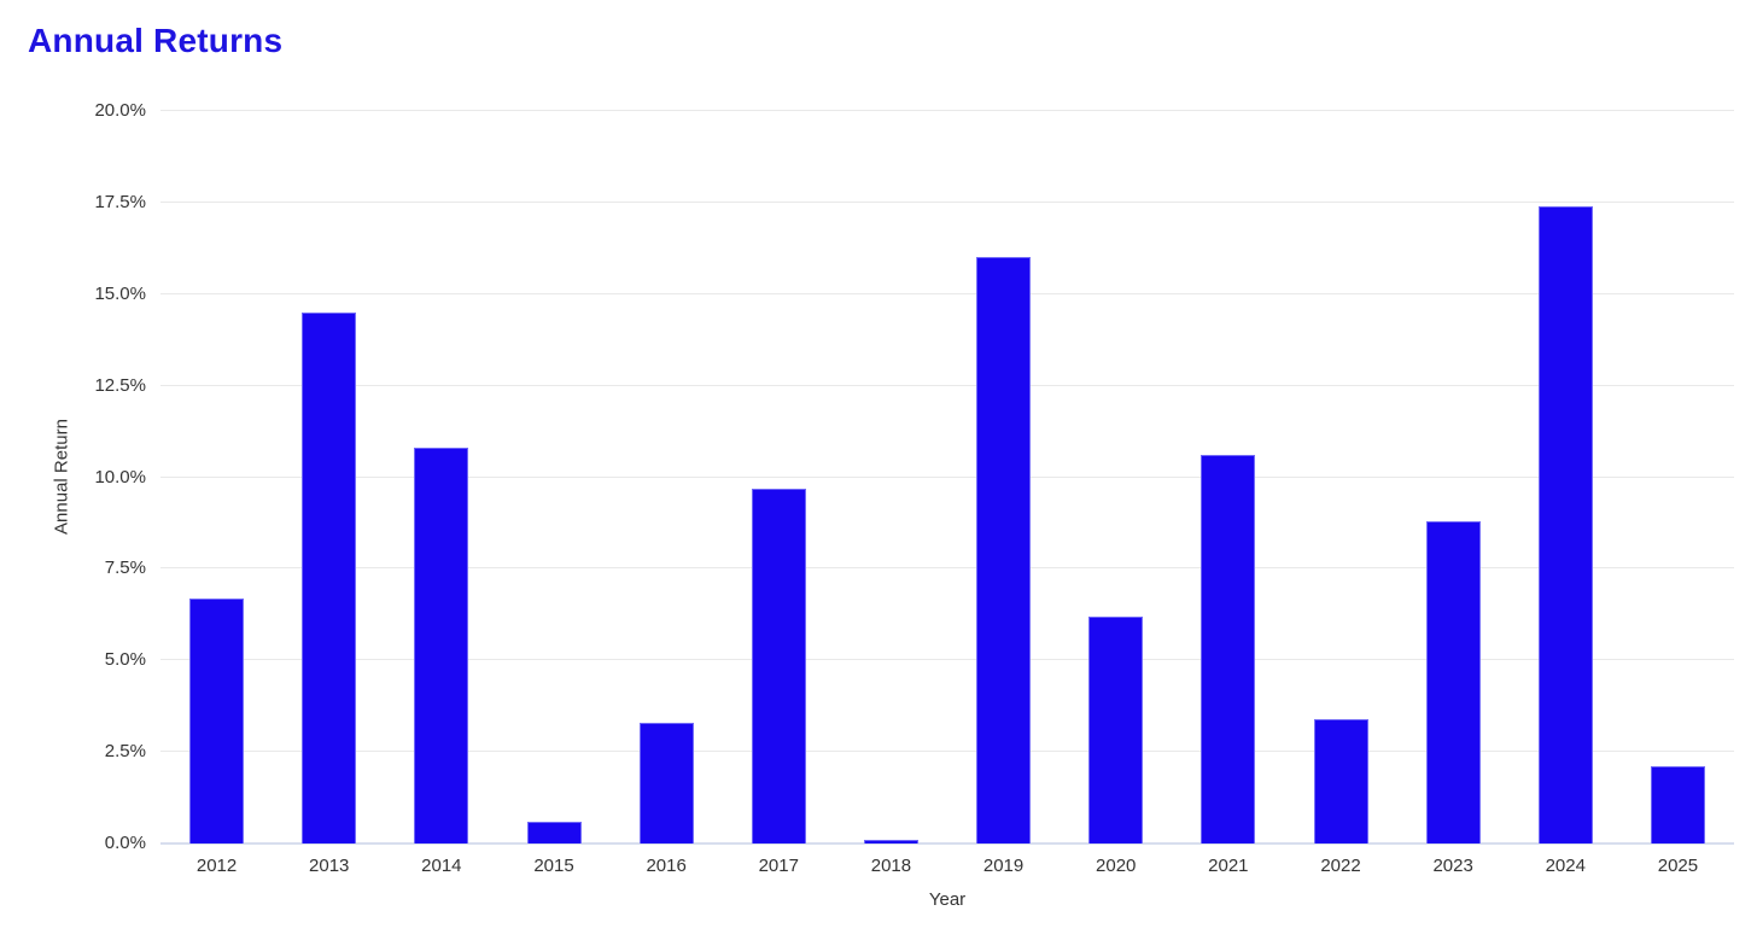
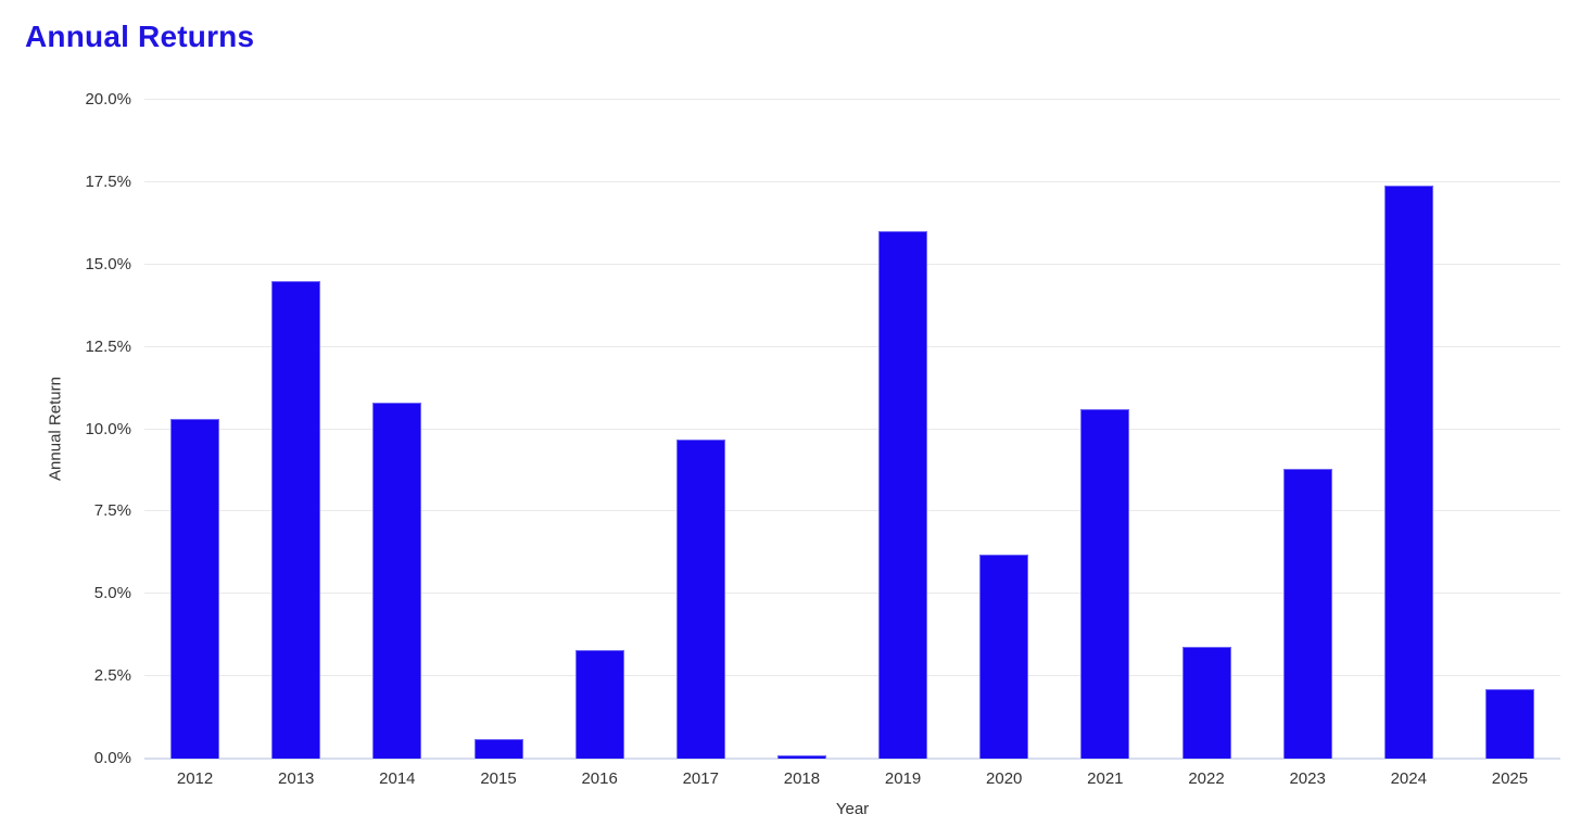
2012: 6.7% -> 10.3%
